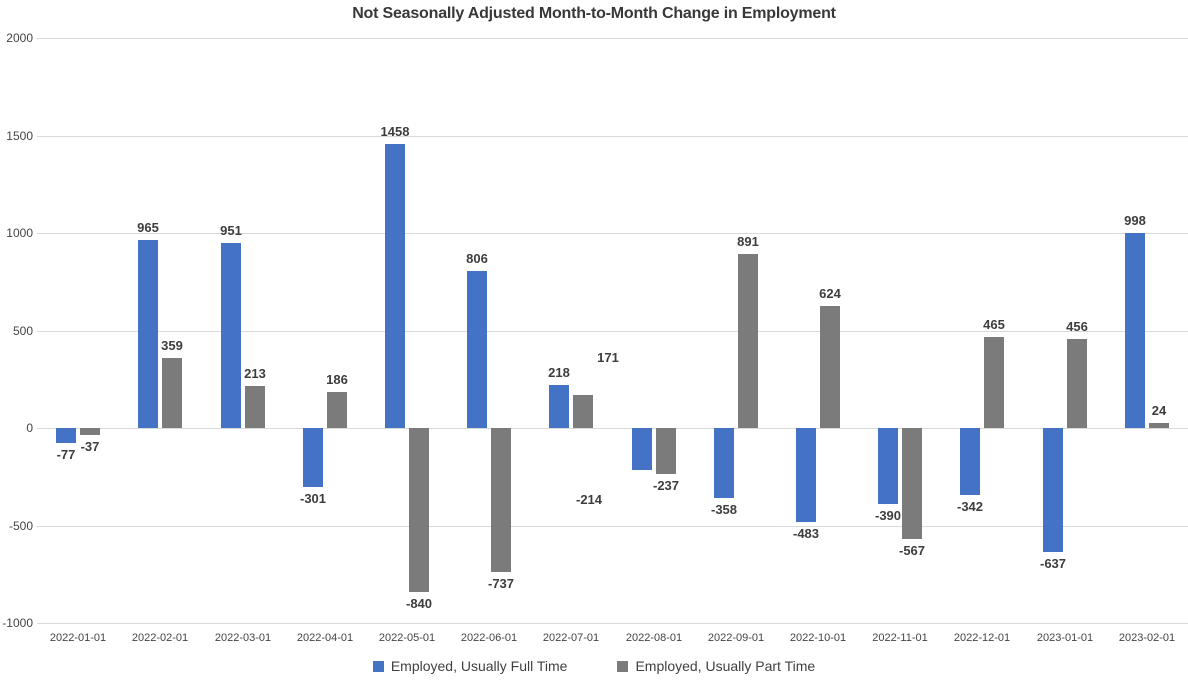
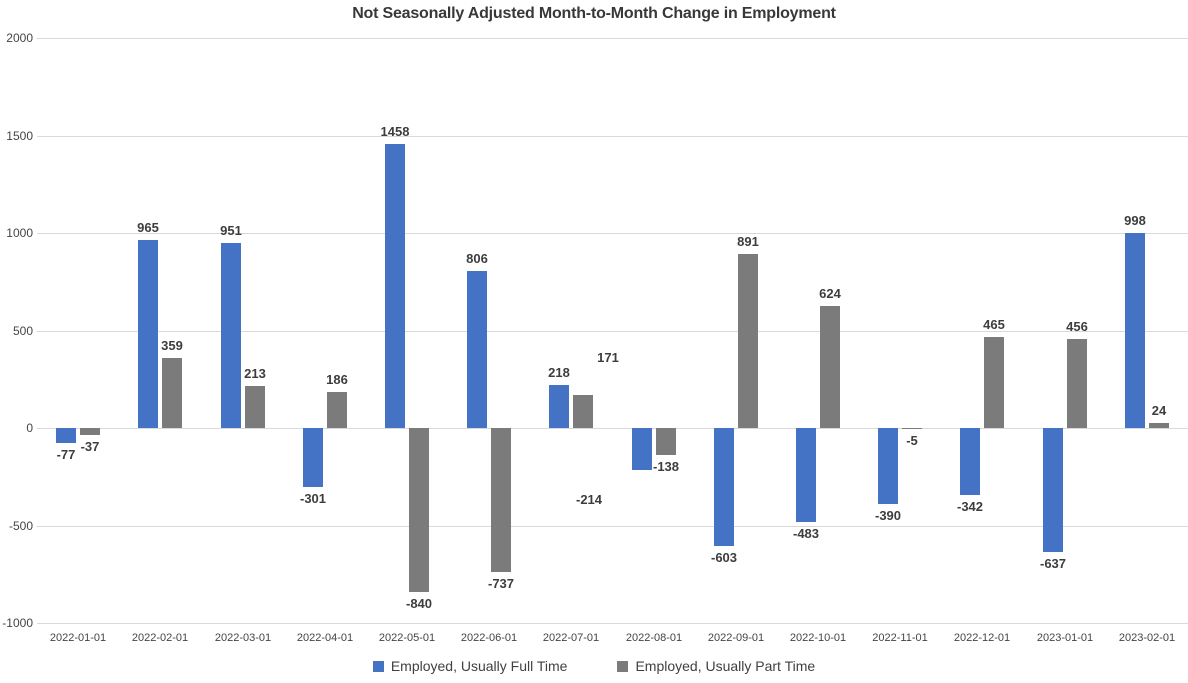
Employed, Usually Part Time/2022-08-01: -237 -> -138
Employed, Usually Full Time/2022-09-01: -358 -> -603
Employed, Usually Part Time/2022-11-01: -567 -> -5
